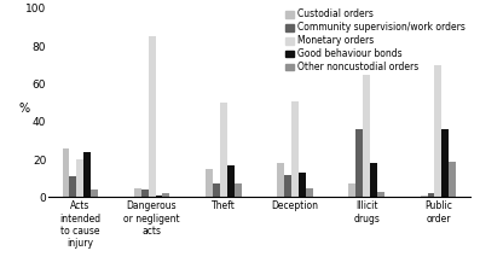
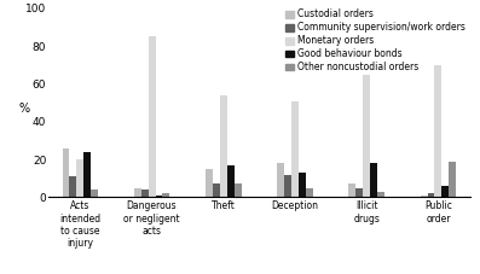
Monetary orders/Theft: 50 -> 54
Community supervision/work orders/Illicit drugs: 36 -> 5
Good behaviour bonds/Public order: 36 -> 6
